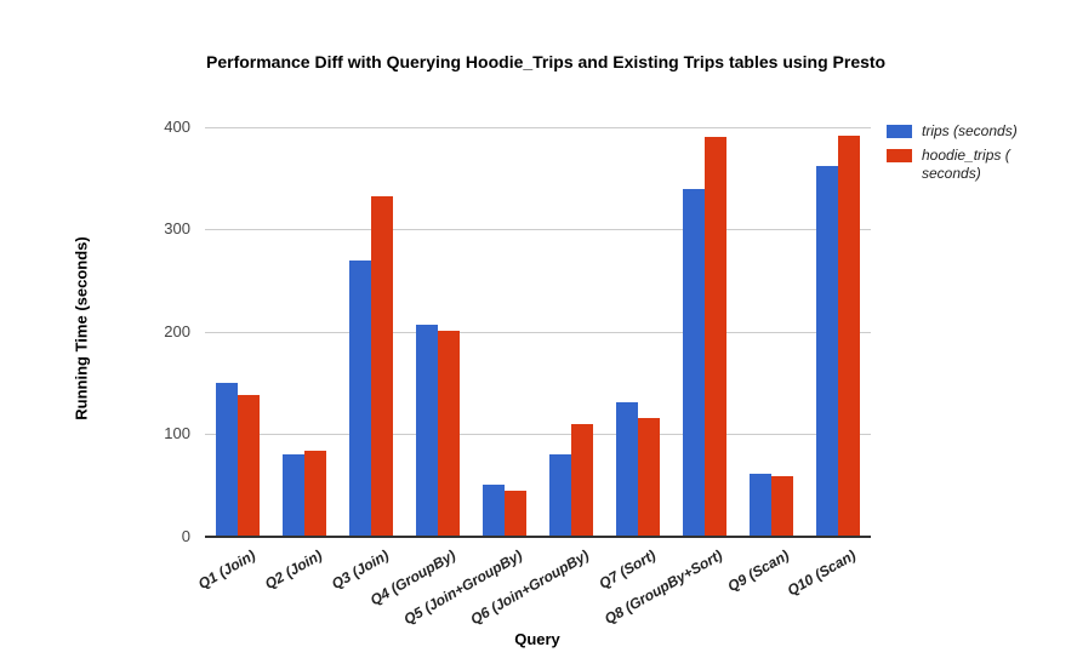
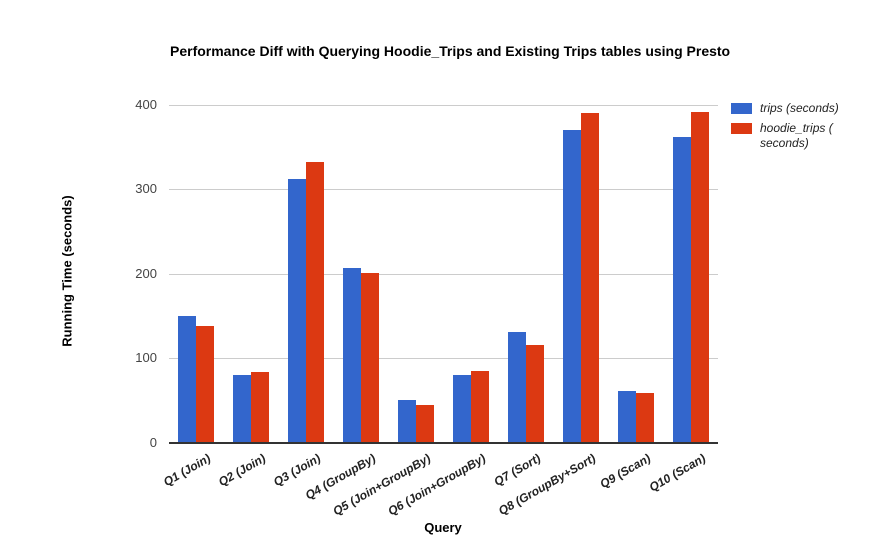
trips (seconds)/Q3 (Join): 270 -> 310
hoodie_trips (seconds)/Q6 (Join+GroupBy): 110 -> 80
trips (seconds)/Q8 (GroupBy+Sort): 340 -> 370
